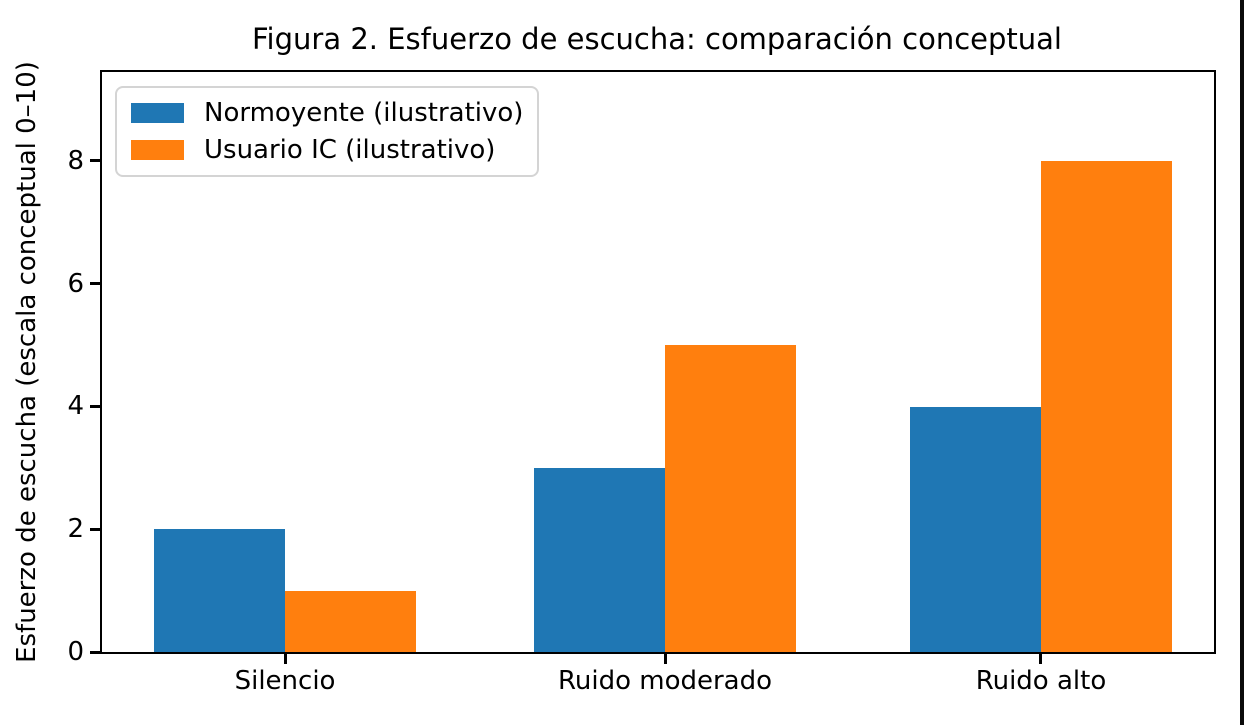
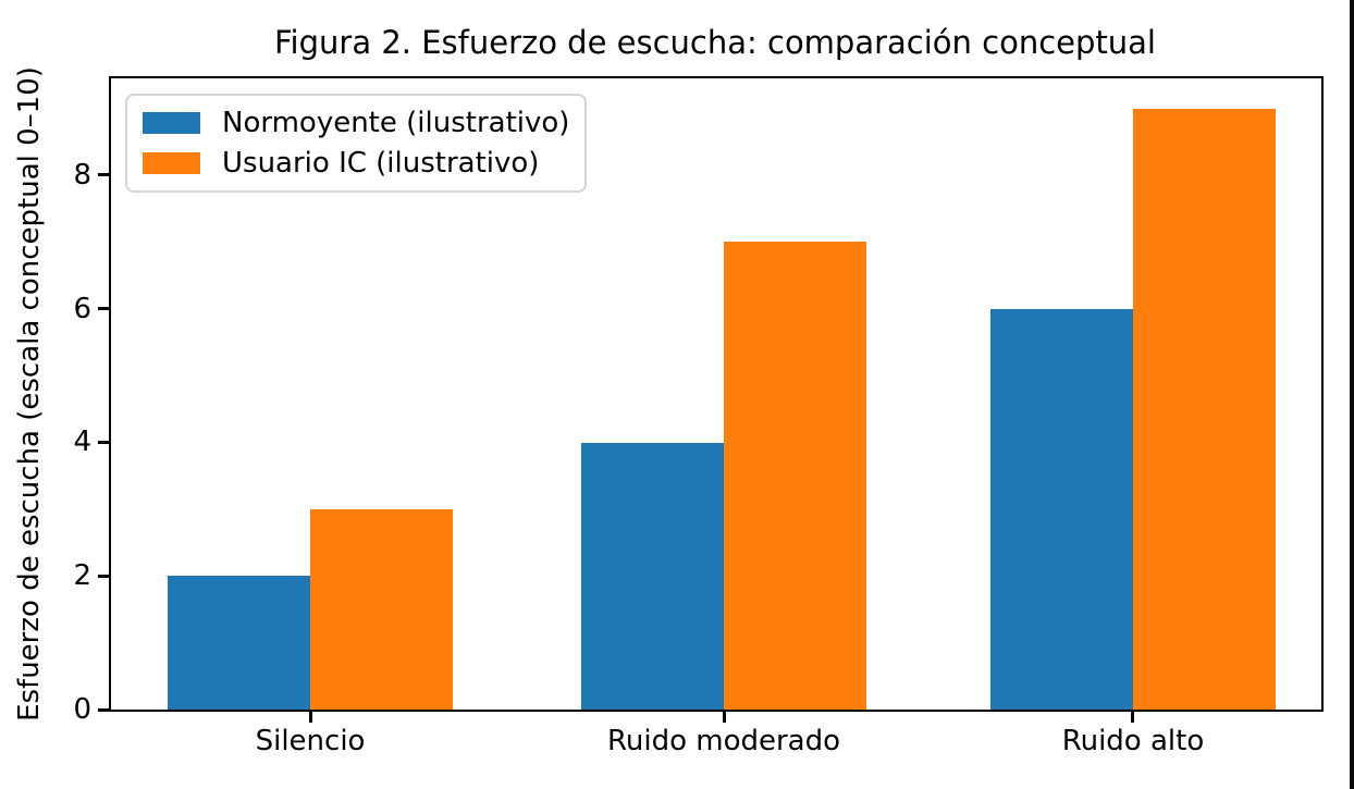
Usuario IC (ilustrativo)/Silencio: 1 -> 3
Normoyente (ilustrativo)/Ruido moderado: 3 -> 4
Usuario IC (ilustrativo)/Ruido moderado: 5 -> 7
Normoyente (ilustrativo)/Ruido alto: 4 -> 6
Usuario IC (ilustrativo)/Ruido alto: 8 -> 9
